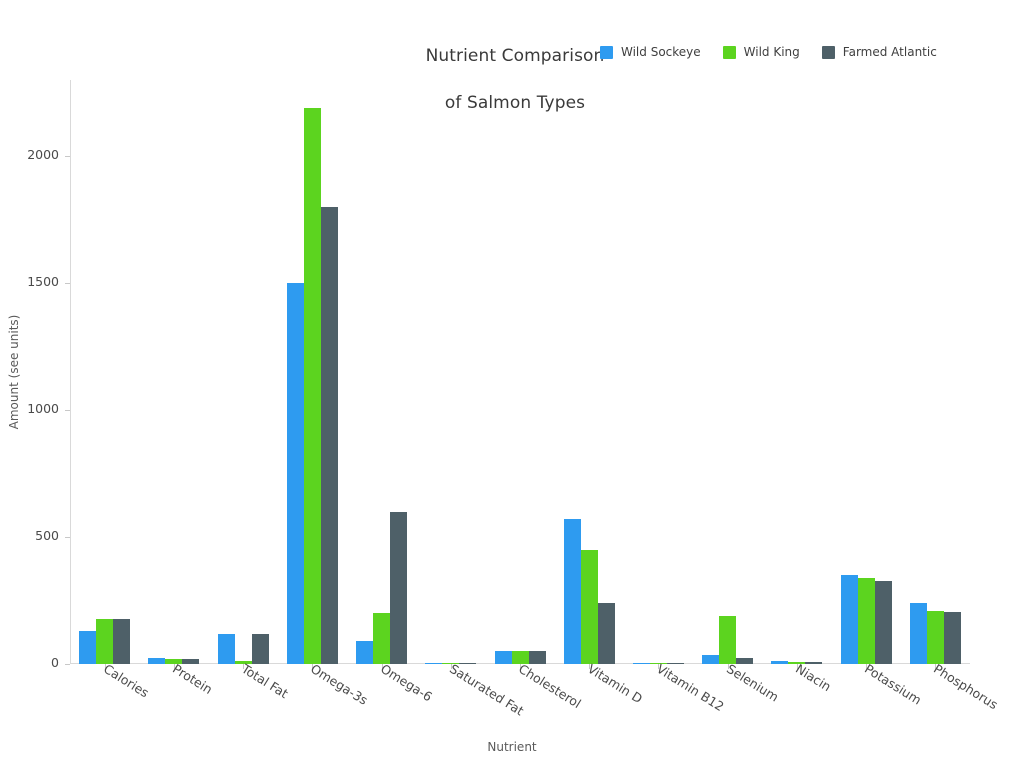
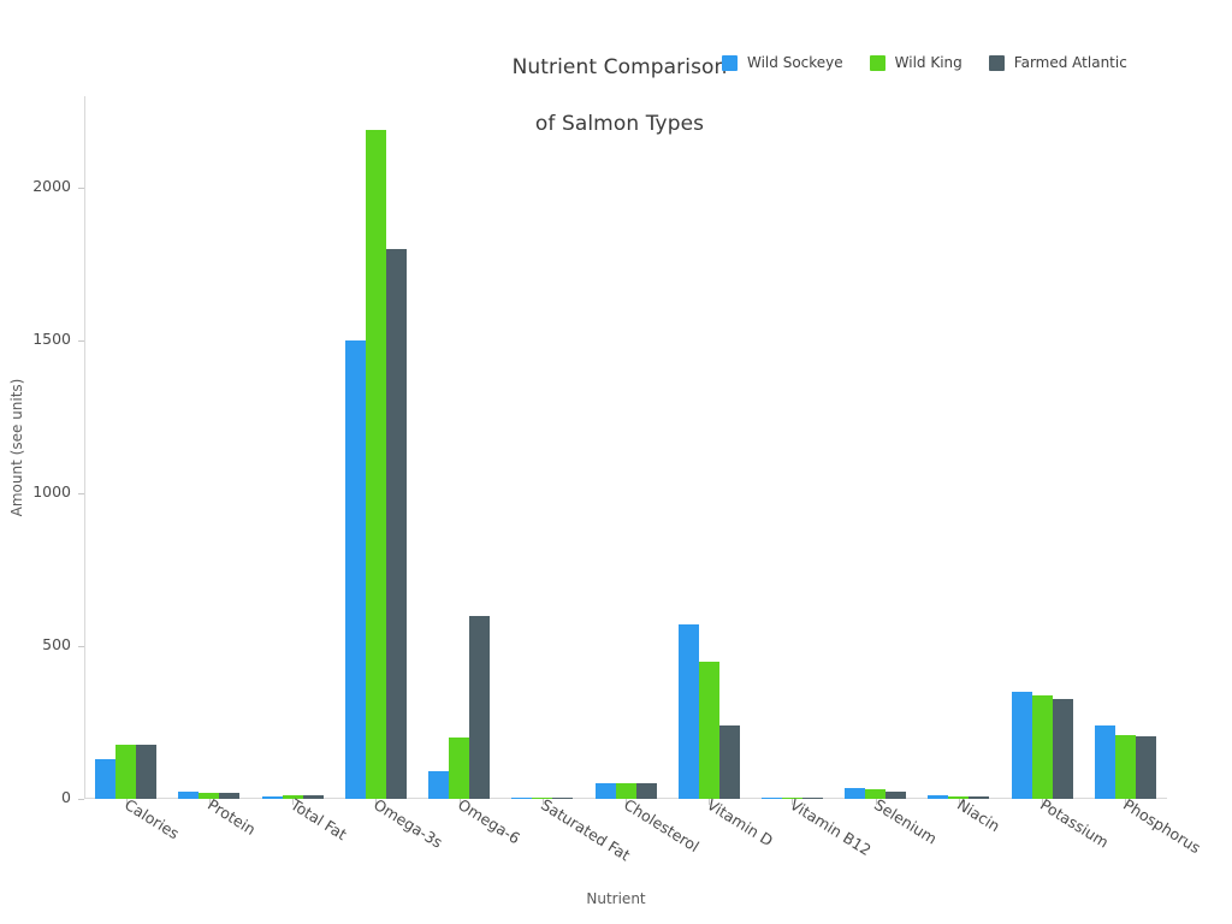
Wild Sockeye/Total Fat: 120 -> 10
Farmed Atlantic/Total Fat: 120 -> 10
Wild King/Selenium: 190 -> 30
